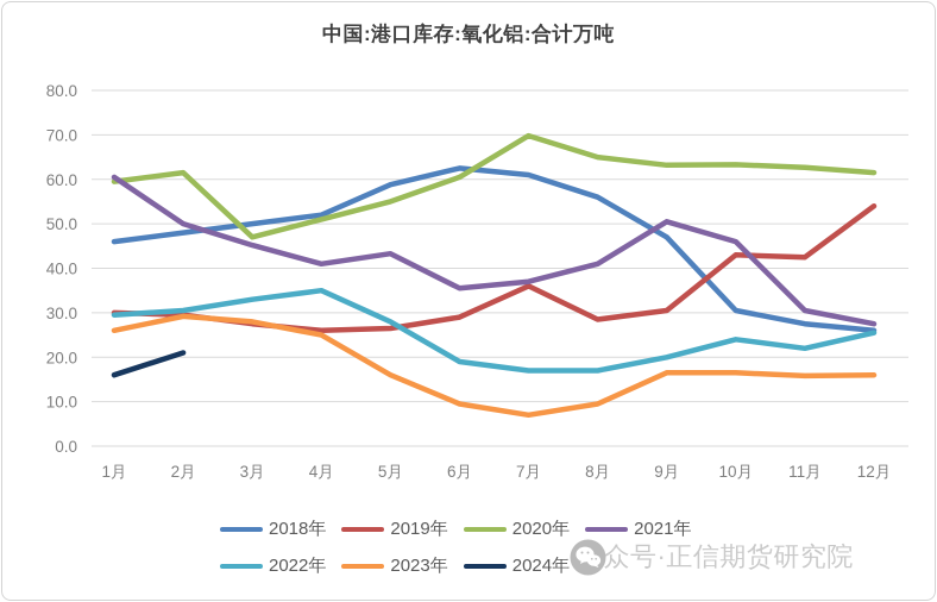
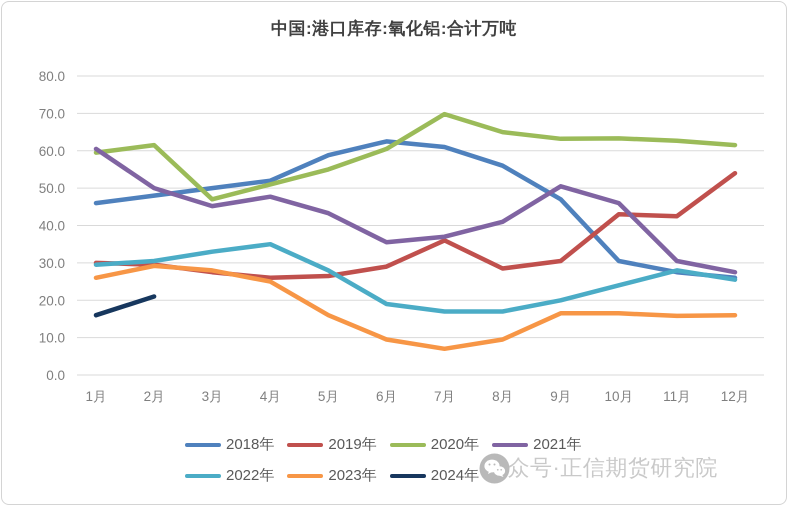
2021年/4月: 41 -> 48
2022年/11月: 22 -> 28
